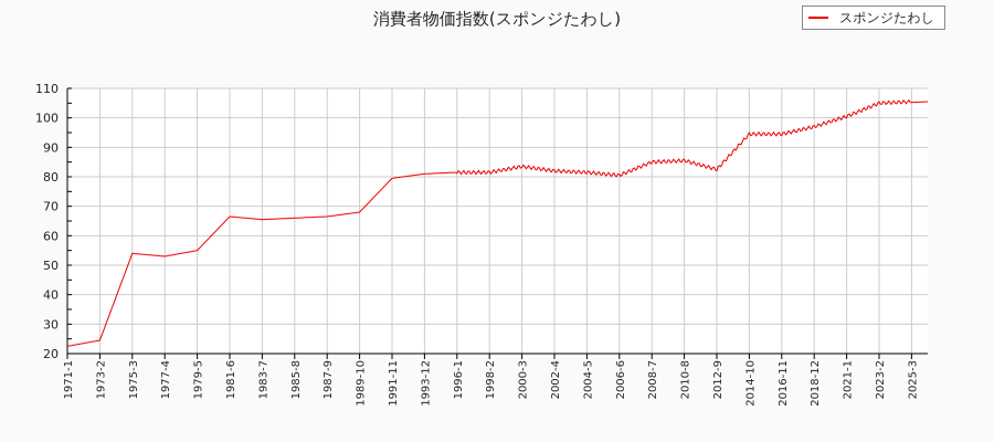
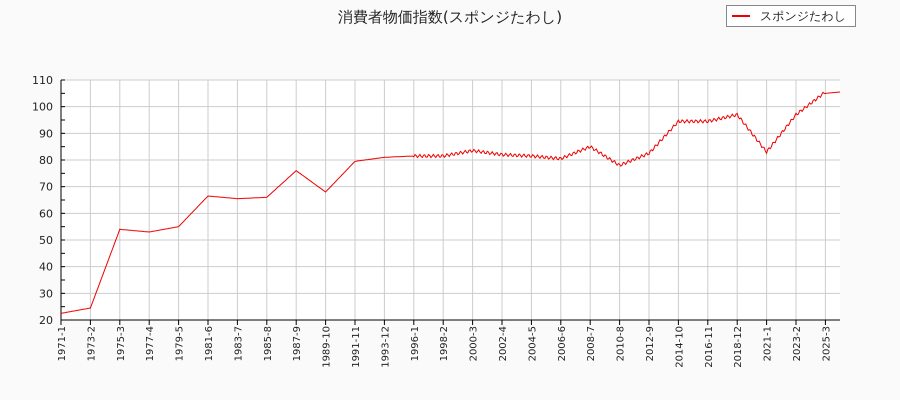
1987-9: 66 -> 76
2010-8: 86 -> 78
2021-1: 100 -> 83
2023-2: 105 -> 97
